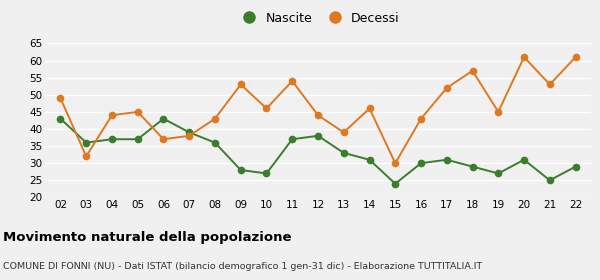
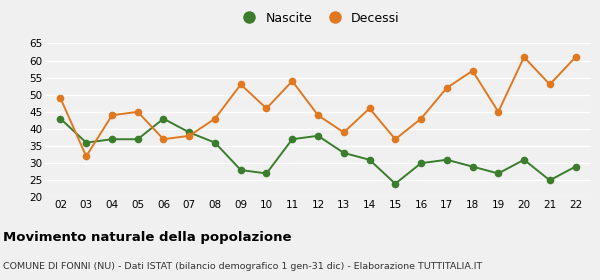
Decessi/15: 30 -> 37
